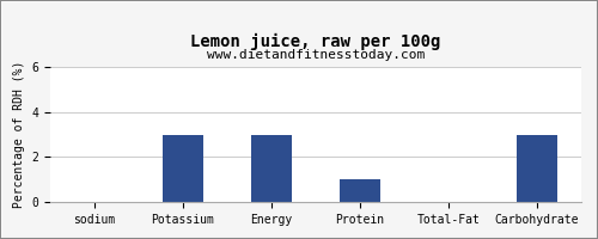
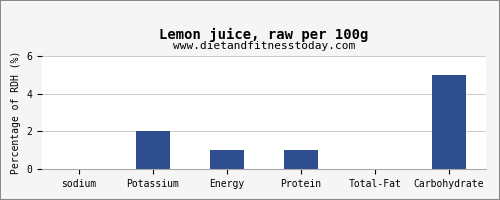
Potassium: 3 -> 2
Energy: 3 -> 1
Carbohydrate: 3 -> 5
